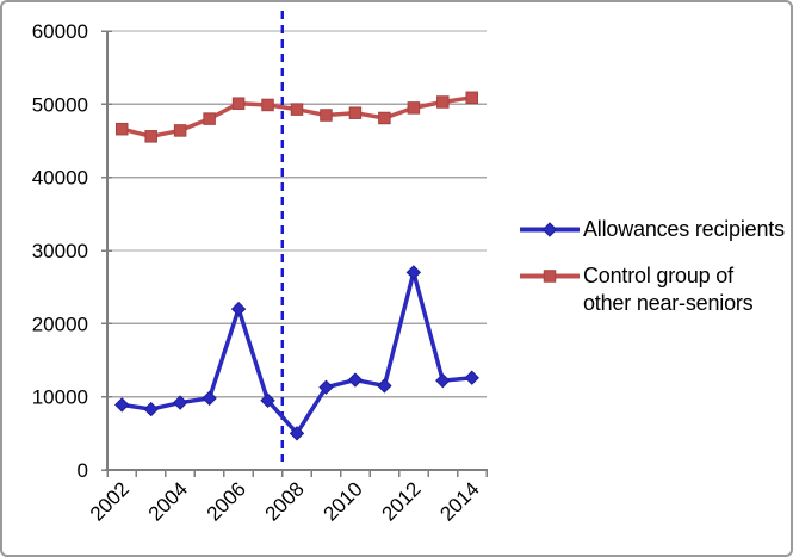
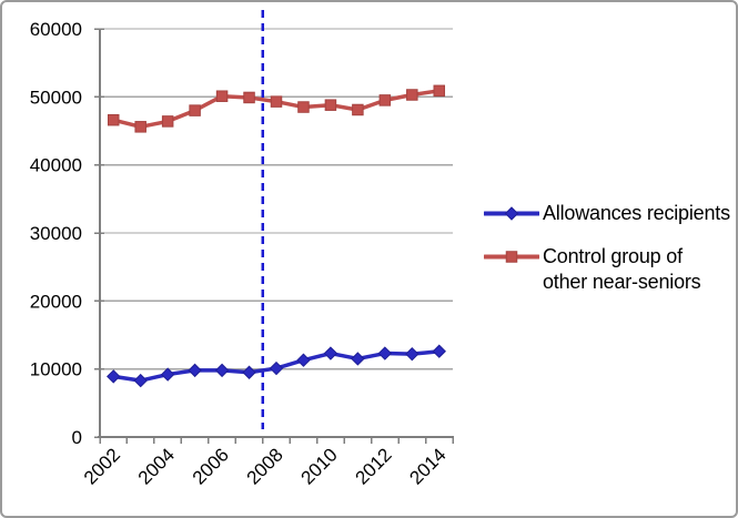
Allowances recipients/2006: 22000 -> 10000
Allowances recipients/2008: 5000 -> 10000
Allowances recipients/2012: 27000 -> 12000
